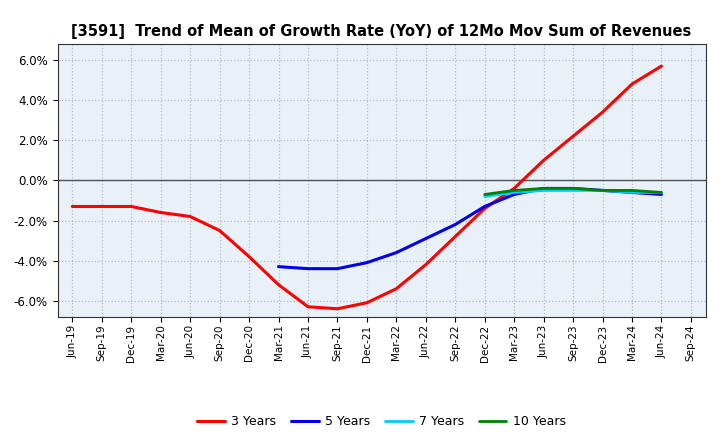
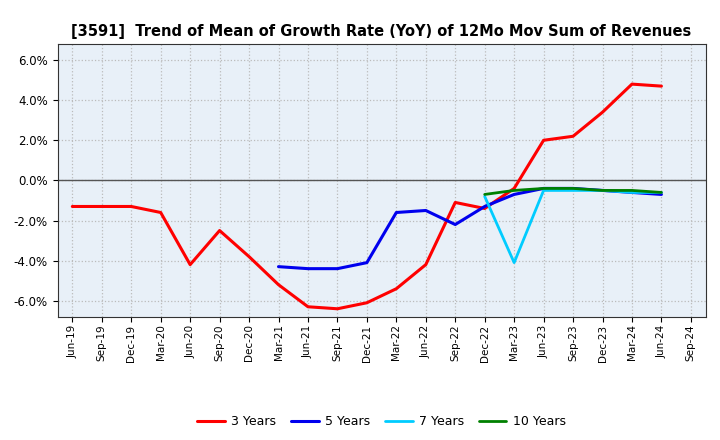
3 Years/Jun-20: -1.8% -> -4.2%
5 Years/Mar-22: -3.6% -> -1.6%
5 Years/Jun-22: -2.9% -> -1.5%
3 Years/Sep-22: -2.8% -> -1.1%
7 Years/Mar-23: -0.6% -> -4.1%
3 Years/Jun-23: 1.0% -> 2.0%
3 Years/Jun-24: 5.7% -> 4.7%
